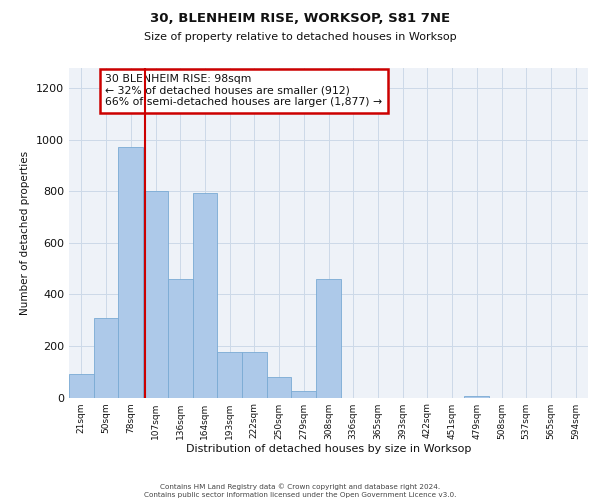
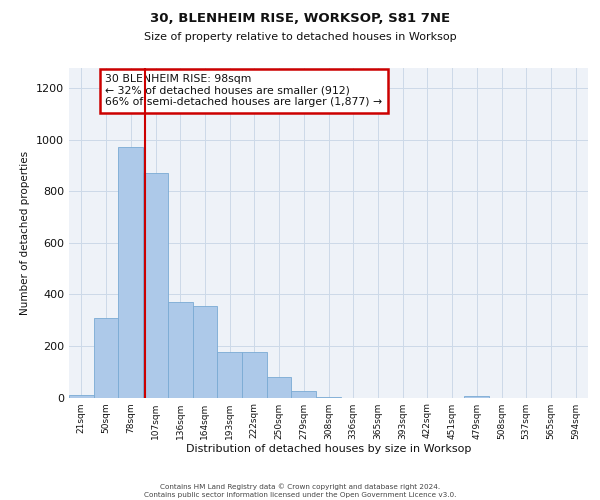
21sqm: 90 -> 10
107sqm: 800 -> 870
136sqm: 460 -> 370
164sqm: 795 -> 355
308sqm: 460 -> 3
